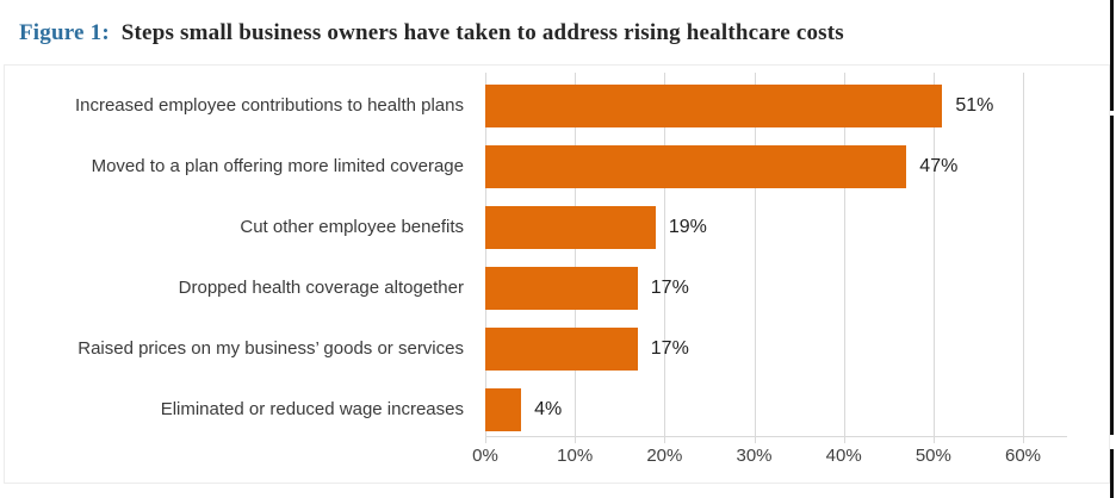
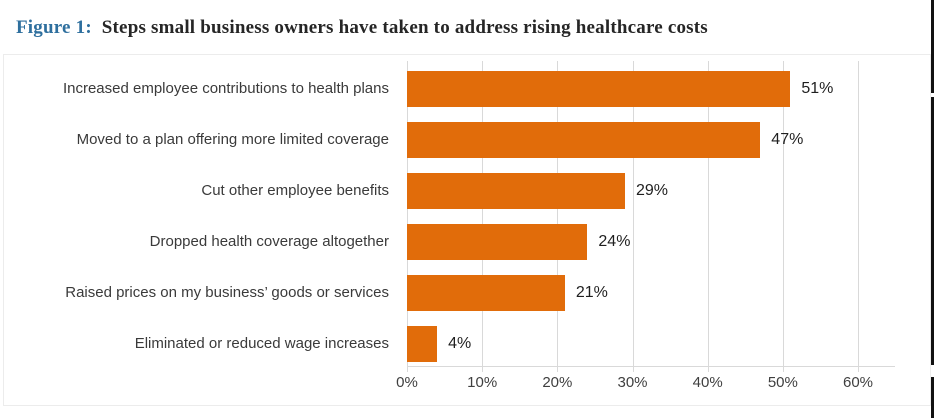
Cut other employee benefits: 19% -> 29%
Dropped health coverage altogether: 17% -> 24%
Raised prices on my business’ goods or services: 17% -> 21%
